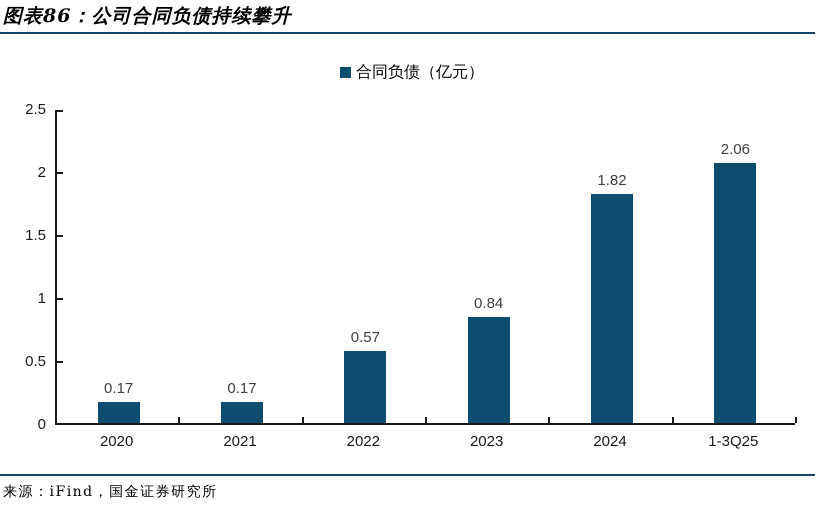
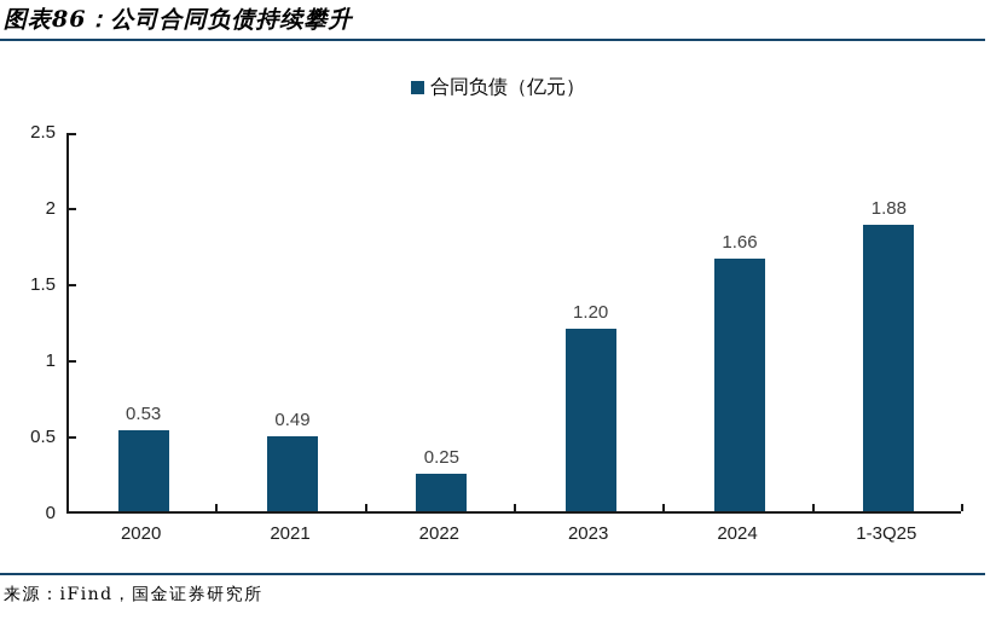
2020: 0.17 -> 0.53
2021: 0.17 -> 0.49
2022: 0.57 -> 0.25
2023: 0.84 -> 1.20
2024: 1.82 -> 1.66
1-3Q25: 2.06 -> 1.88
